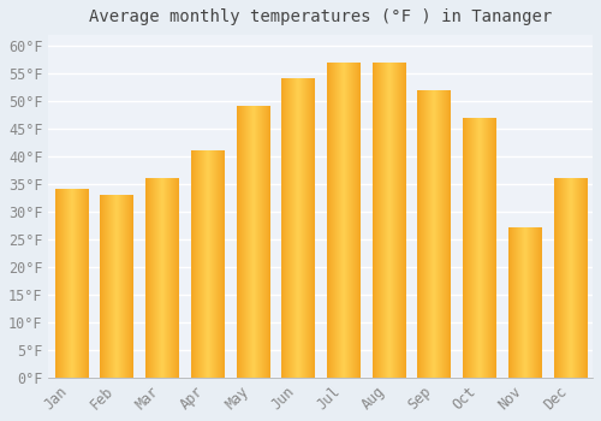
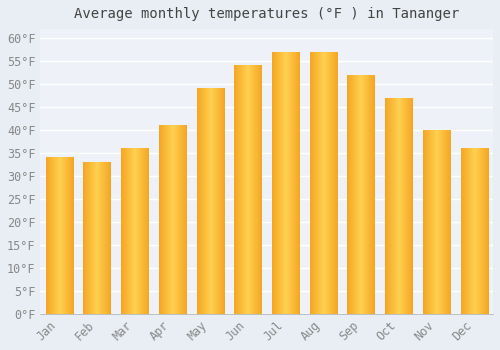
Nov: 27°F -> 40°F
